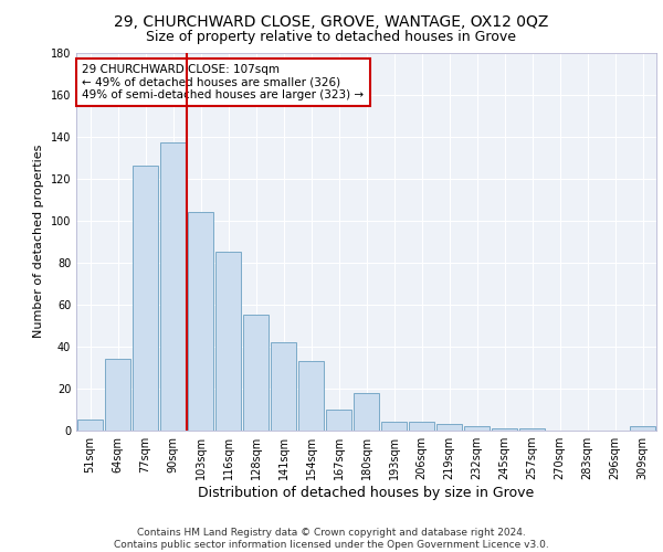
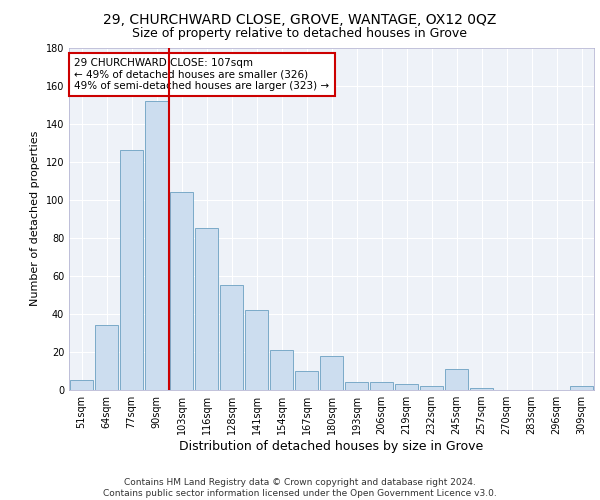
90sqm: 137 -> 152
154sqm: 33 -> 21
245sqm: 1 -> 11
